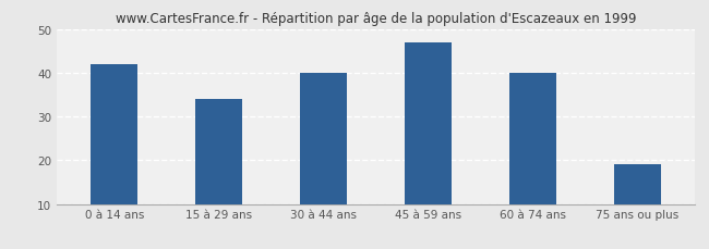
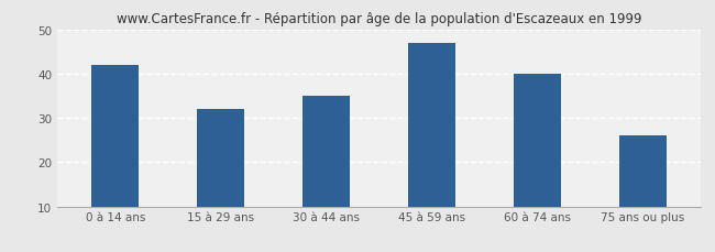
15 à 29 ans: 34 -> 32
30 à 44 ans: 40 -> 35
75 ans ou plus: 19 -> 26
